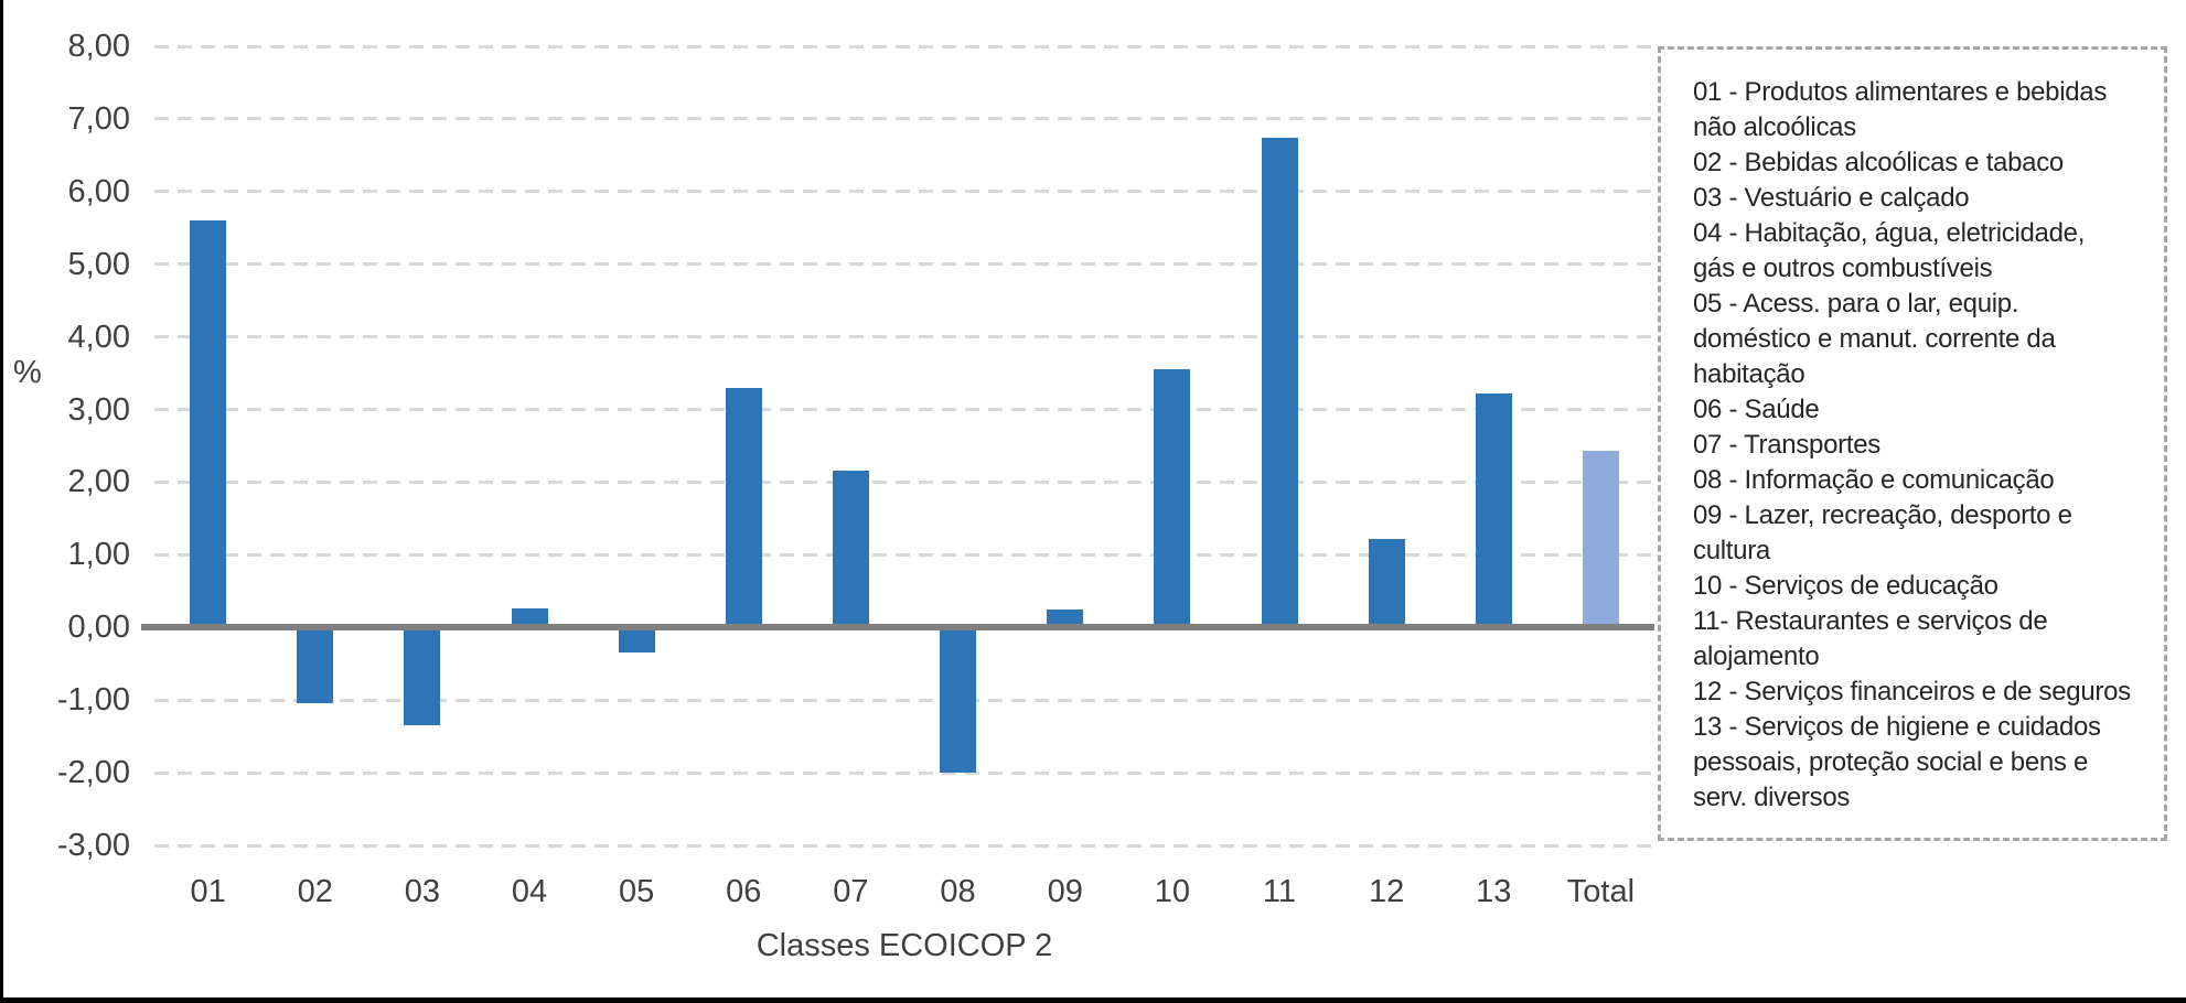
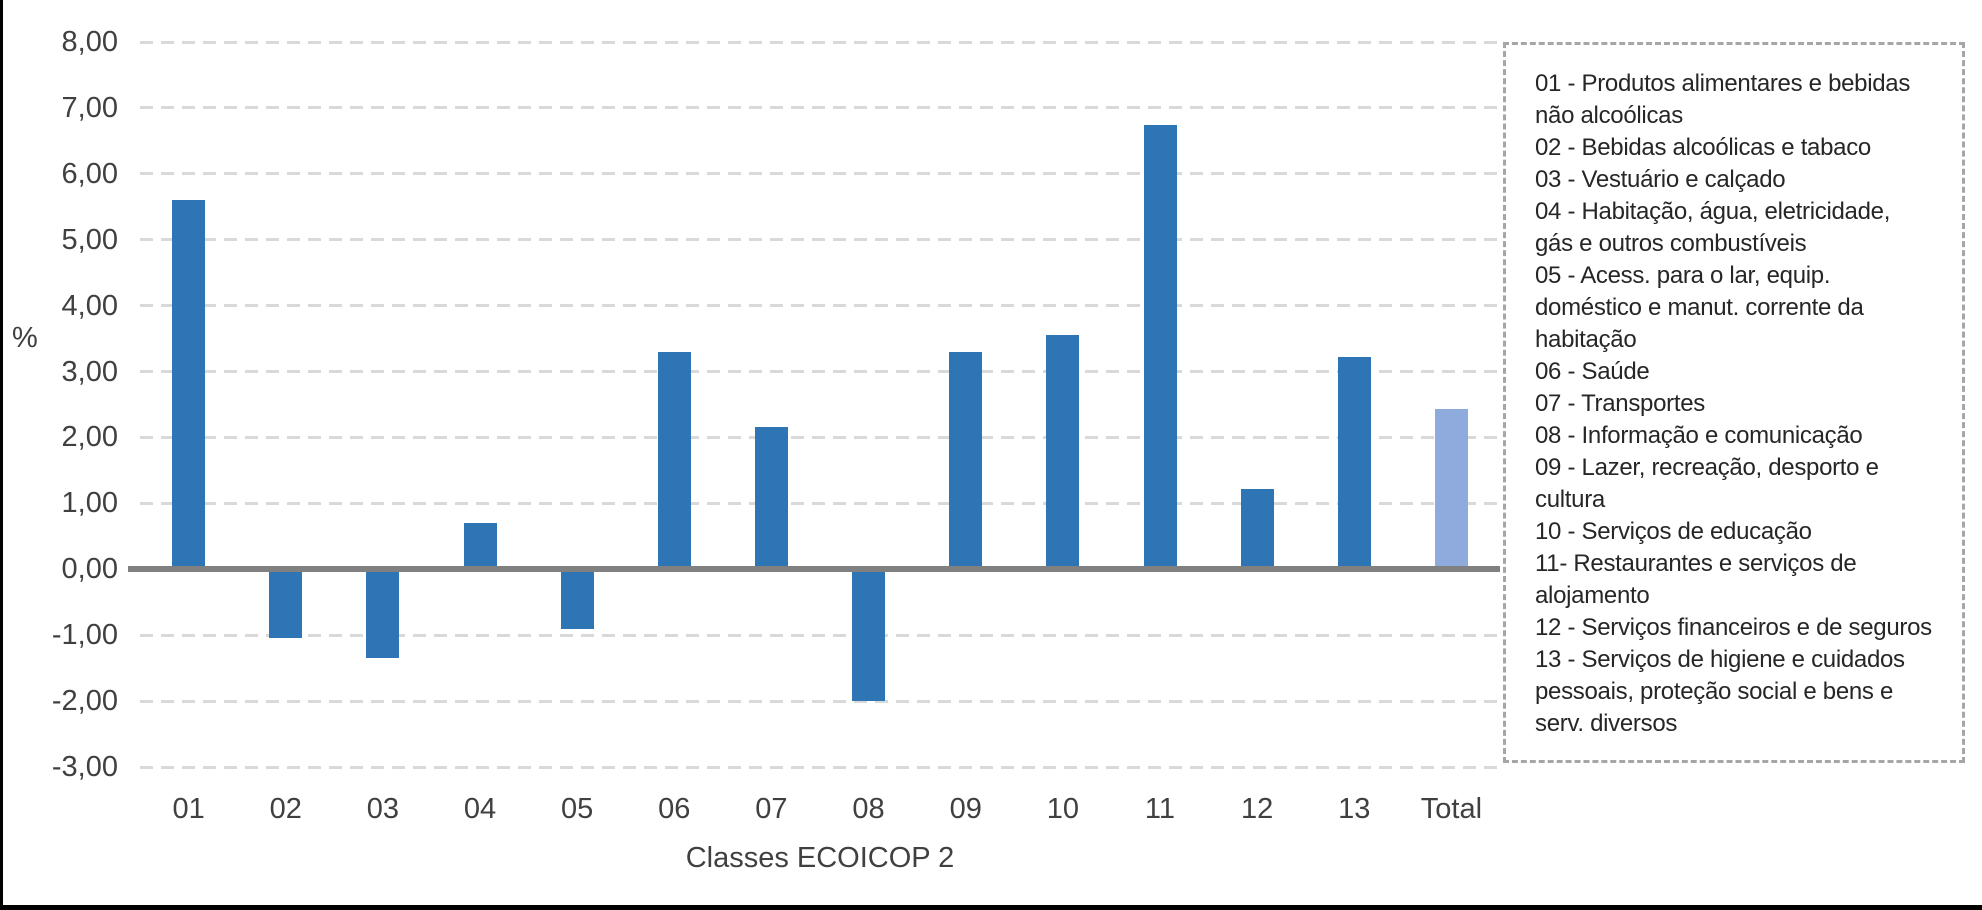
04: 0,3 -> 0,7
05: -0,3 -> -0,9
09: 0,2 -> 3,3
